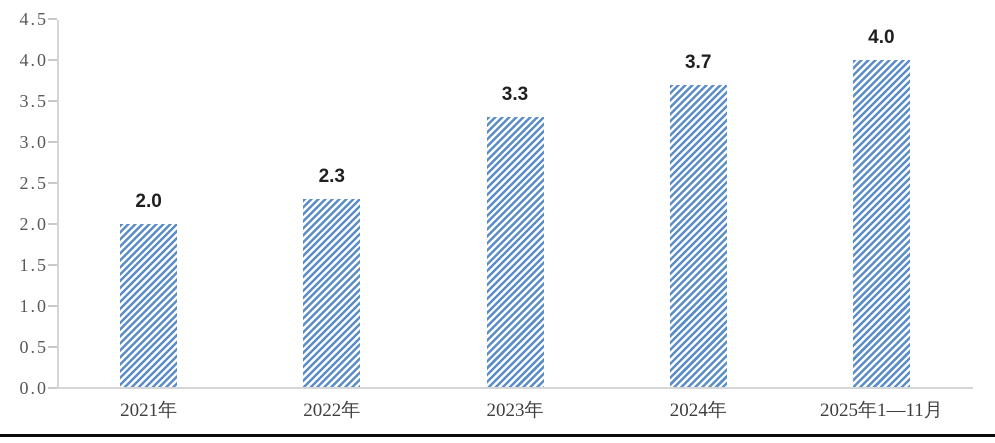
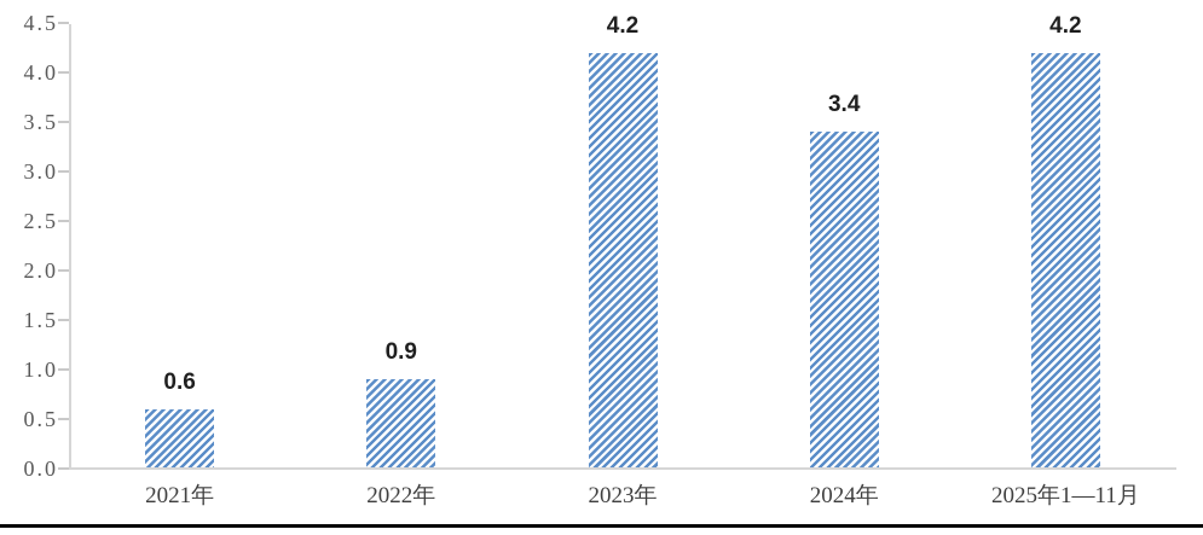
2021年: 2.0 -> 0.6
2022年: 2.3 -> 0.9
2023年: 3.3 -> 4.2
2024年: 3.7 -> 3.4
2025年1—11月: 4.0 -> 4.2
